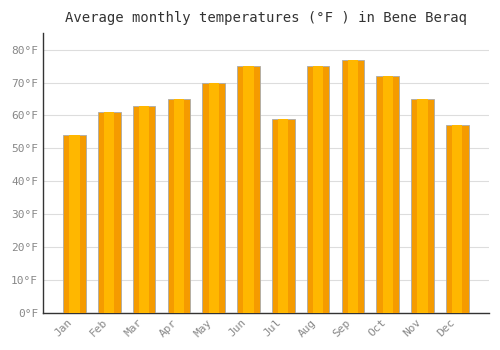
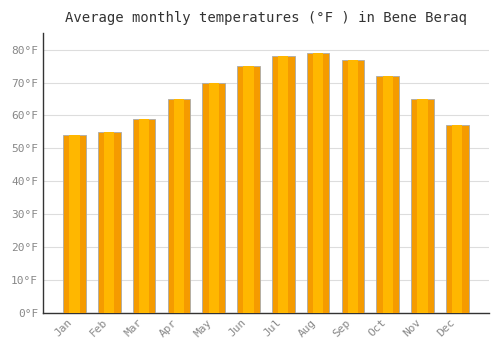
Feb: 61°F -> 55°F
Mar: 63°F -> 59°F
Jul: 59°F -> 78°F
Aug: 75°F -> 79°F
